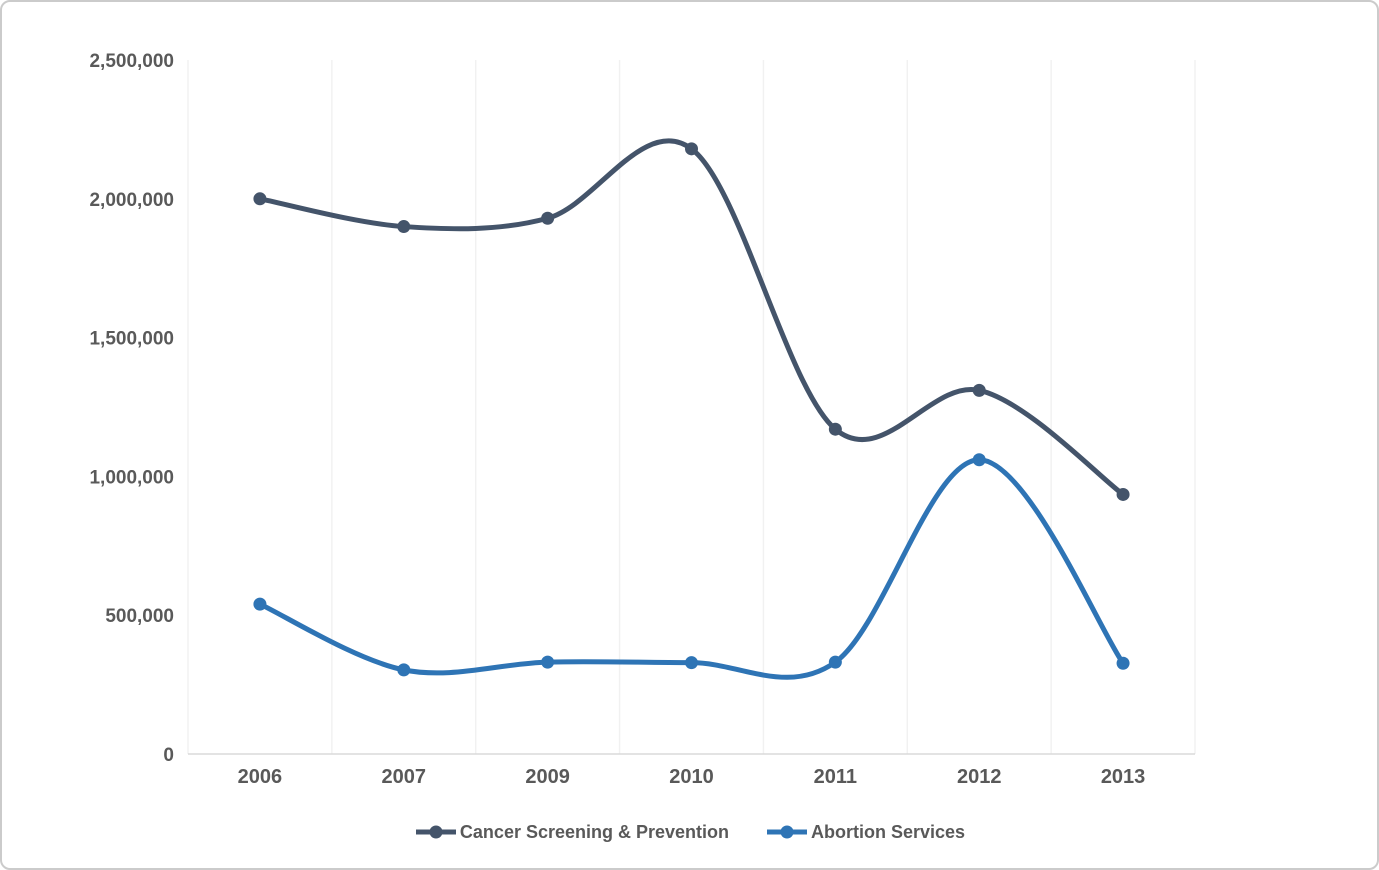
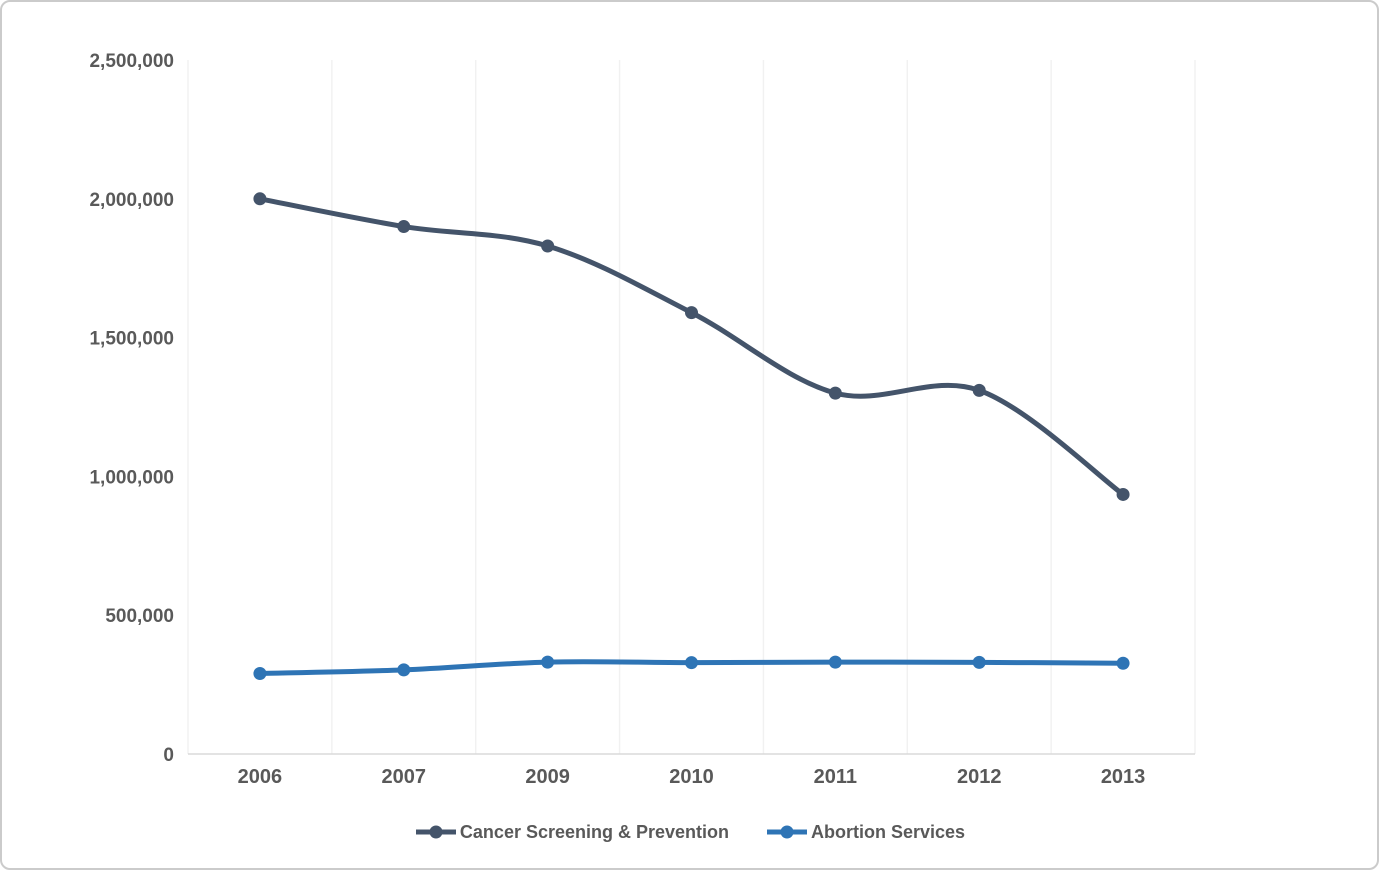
Abortion Services/2006: 540000 -> 290000
Cancer Screening & Prevention/2009: 1930000 -> 1830000
Cancer Screening & Prevention/2010: 2180000 -> 1590000
Cancer Screening & Prevention/2011: 1170000 -> 1300000
Abortion Services/2012: 1060000 -> 330000
